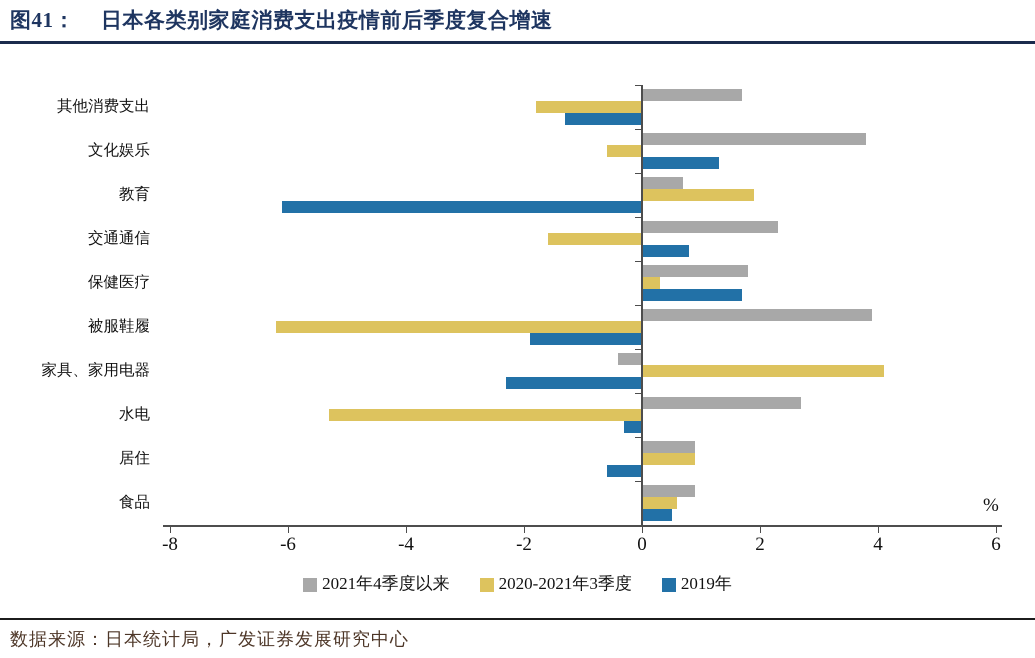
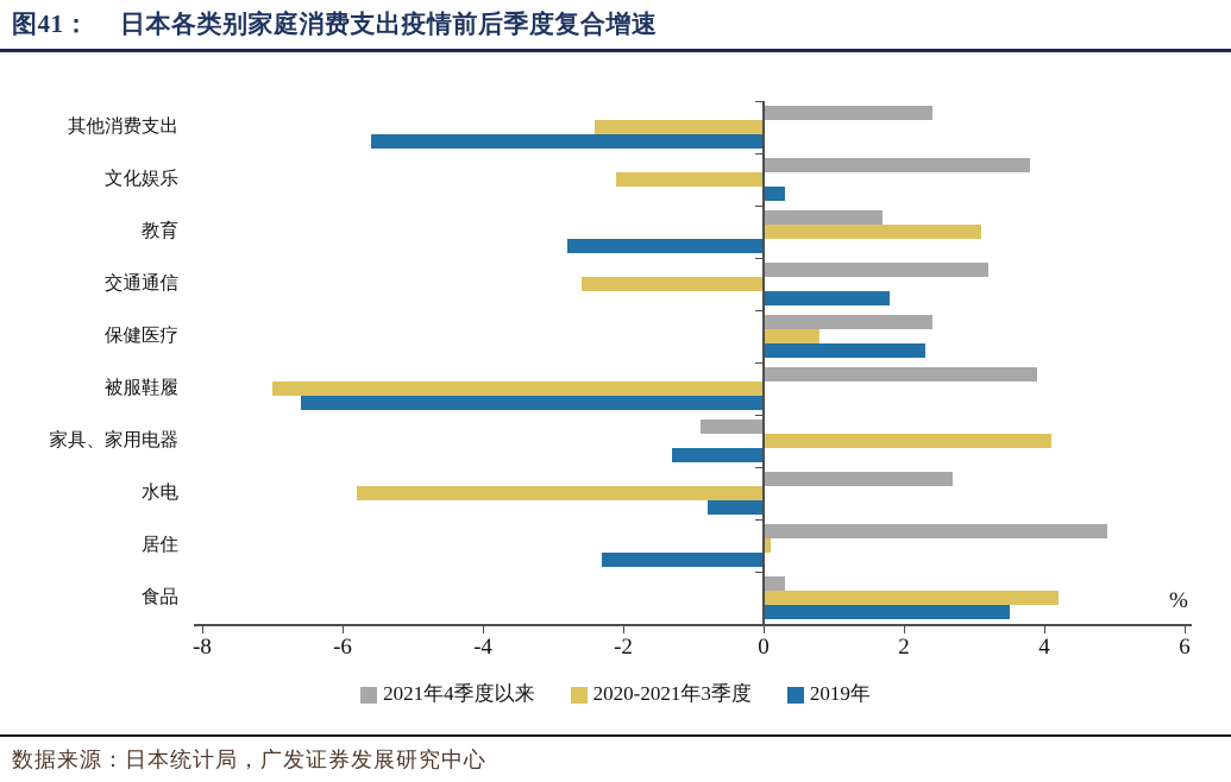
2021年4季度以来/其他消费支出: 1.7 -> 2.4
2020-2021年3季度/其他消费支出: -1.8 -> -2.4
2019年/其他消费支出: -1.3 -> -5.6
2020-2021年3季度/文化娱乐: -0.6 -> -2.1
2019年/文化娱乐: 1.3 -> 0.3
2021年4季度以来/教育: 0.7 -> 1.7
2020-2021年3季度/教育: 1.9 -> 3.1
2019年/教育: -6.1 -> -2.8
2021年4季度以来/交通通信: 2.3 -> 3.2
2020-2021年3季度/交通通信: -1.6 -> -2.6
2019年/交通通信: 0.8 -> 1.8
2021年4季度以来/保健医疗: 1.8 -> 2.4
2020-2021年3季度/保健医疗: 0.3 -> 0.8
2019年/保健医疗: 1.7 -> 2.3
2020-2021年3季度/被服鞋履: -6.2 -> -7.0
2019年/被服鞋履: -1.9 -> -6.6
2021年4季度以来/家具、家用电器: -0.4 -> -0.9
2019年/家具、家用电器: -2.3 -> -1.3
2020-2021年3季度/水电: -5.3 -> -5.8
2019年/水电: -0.3 -> -0.8
2021年4季度以来/居住: 0.9 -> 4.9
2020-2021年3季度/居住: 0.9 -> 0.1
2019年/居住: -0.6 -> -2.3
2021年4季度以来/食品: 0.9 -> 0.3
2020-2021年3季度/食品: 0.6 -> 4.2
2019年/食品: 0.5 -> 3.5
